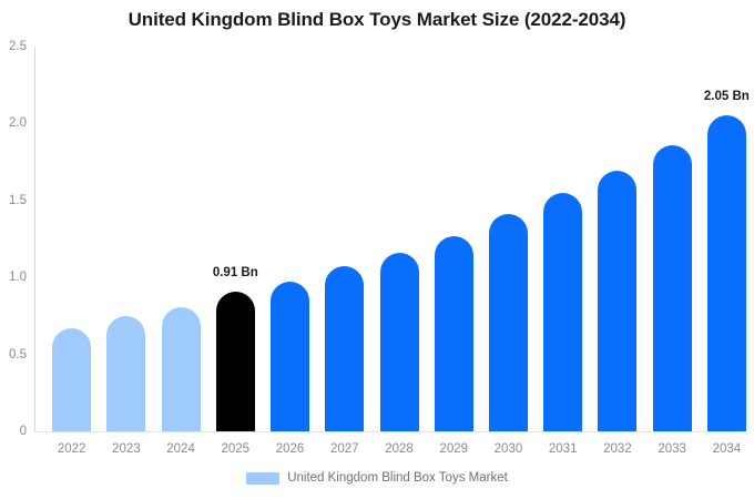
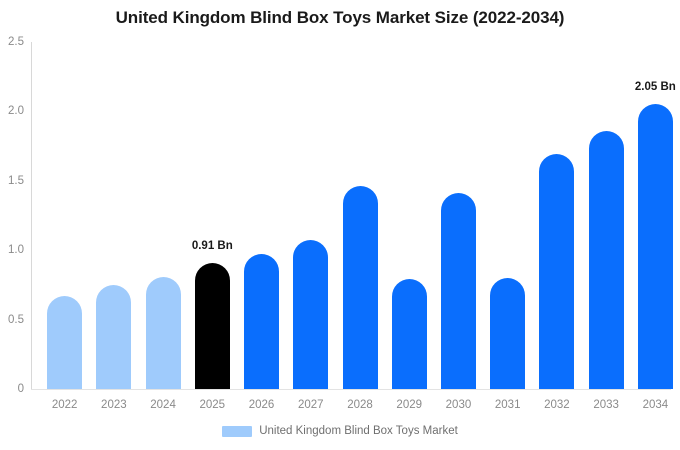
2028: 1.16 -> 1.46
2029: 1.27 -> 0.79
2031: 1.55 -> 0.80
